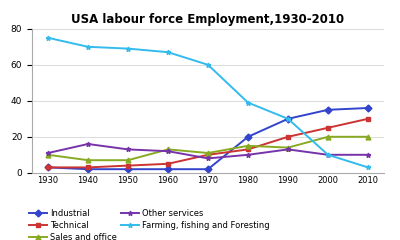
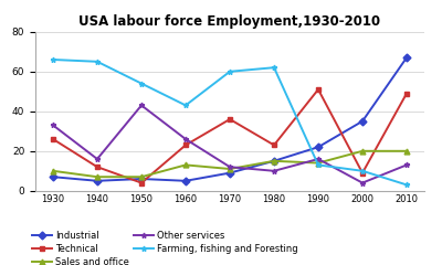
Industrial/1930: 3 -> 7
Technical/1930: 3 -> 26
Other services/1930: 11 -> 33
Farming, fishing and Foresting/1930: 75 -> 66
Industrial/1940: 2 -> 5
Technical/1940: 3 -> 12
Farming, fishing and Foresting/1940: 70 -> 65
Industrial/1950: 2 -> 6
Other services/1950: 13 -> 43
Farming, fishing and Foresting/1950: 69 -> 54
Industrial/1960: 2 -> 5
Technical/1960: 5 -> 23
Other services/1960: 12 -> 26
Farming, fishing and Foresting/1960: 67 -> 43
Industrial/1970: 2 -> 9
Technical/1970: 10 -> 36
Other services/1970: 8 -> 12
Industrial/1980: 20 -> 15
Technical/1980: 13 -> 23
Farming, fishing and Foresting/1980: 39 -> 62
Industrial/1990: 30 -> 22
Technical/1990: 20 -> 51
Other services/1990: 13 -> 16
Farming, fishing and Foresting/1990: 30 -> 13
Technical/2000: 25 -> 9
Other services/2000: 10 -> 4
Industrial/2010: 36 -> 67
Technical/2010: 30 -> 49
Other services/2010: 10 -> 13
